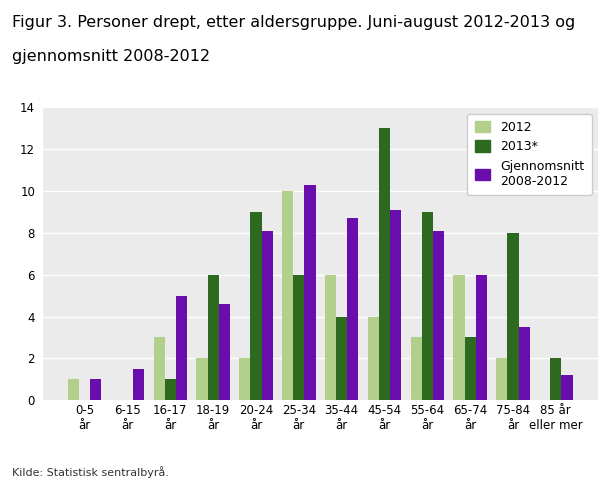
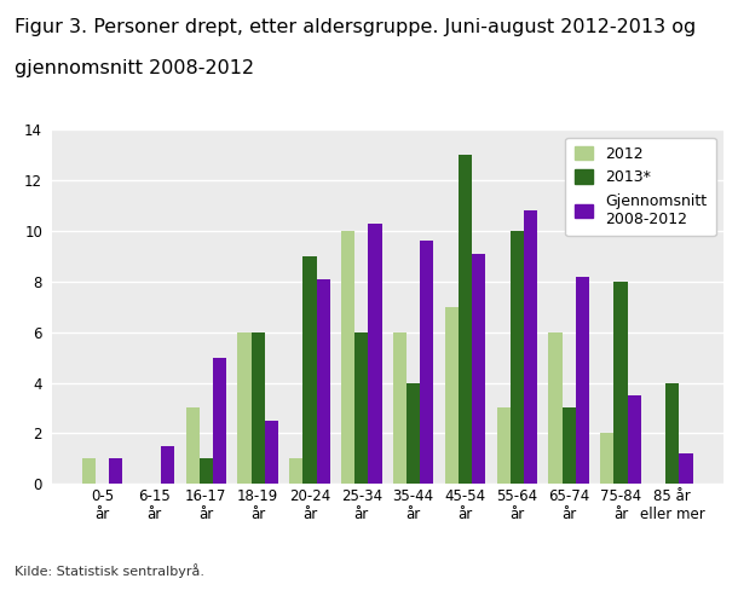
2012/18-19 år: 2 -> 6
Gjennomsnitt 2008-2012/18-19 år: 4.6 -> 2.5
2012/20-24 år: 2 -> 1
Gjennomsnitt 2008-2012/35-44 år: 8.7 -> 9.6
2012/45-54 år: 4 -> 7
2013*/55-64 år: 9 -> 10
Gjennomsnitt 2008-2012/55-64 år: 8.1 -> 10.8
Gjennomsnitt 2008-2012/65-74 år: 6.0 -> 8.2
2013*/85 år eller mer: 2 -> 4
